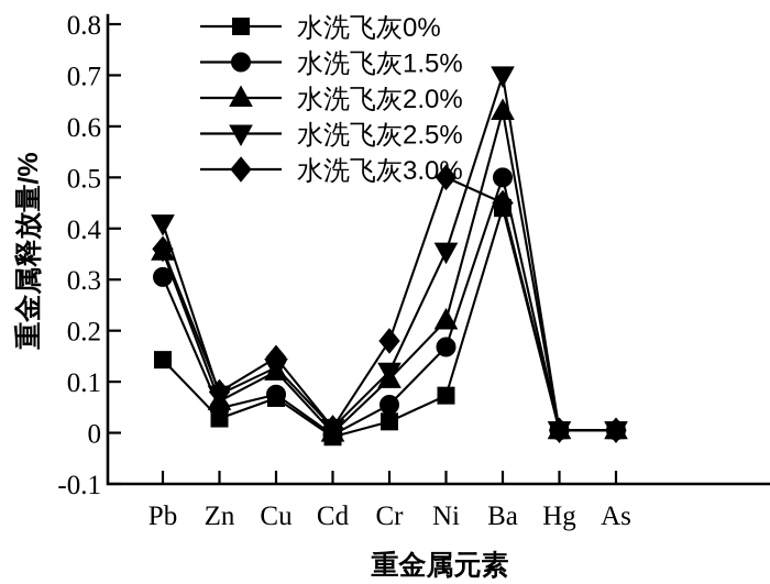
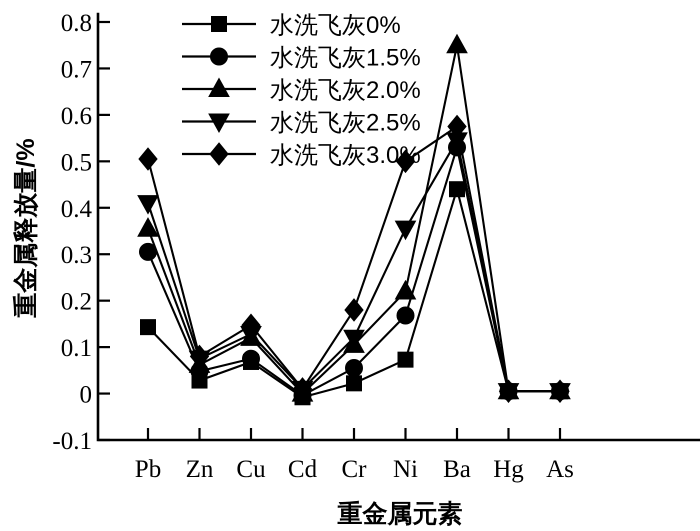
水洗飞灰3.0%/Pb: 0.36 -> 0.51
水洗飞灰1.5%/Ba: 0.50 -> 0.53
水洗飞灰2.0%/Ba: 0.63 -> 0.75
水洗飞灰2.5%/Ba: 0.70 -> 0.55
水洗飞灰3.0%/Ba: 0.45 -> 0.57
